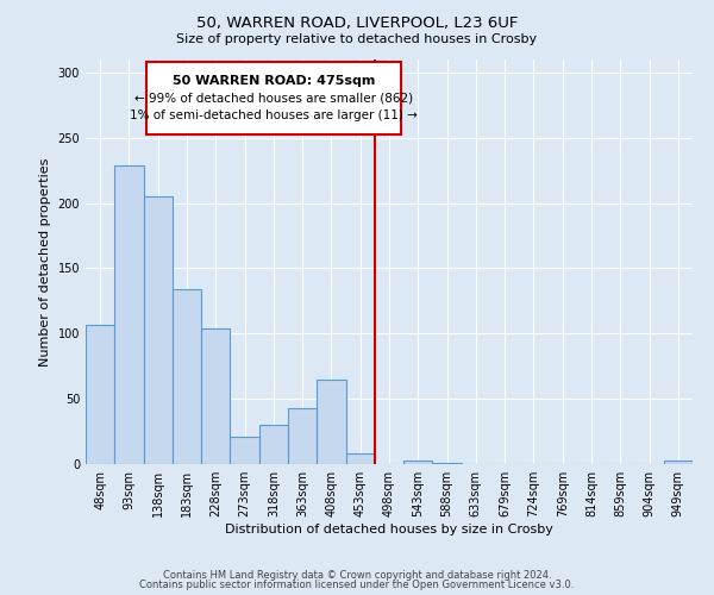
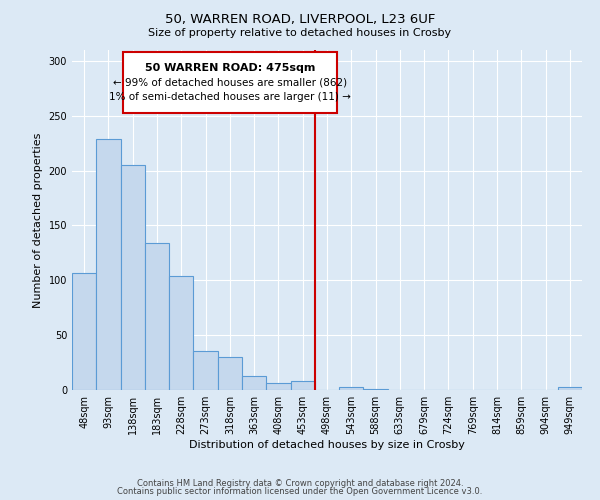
273sqm: 21 -> 36
363sqm: 43 -> 13
408sqm: 65 -> 6
